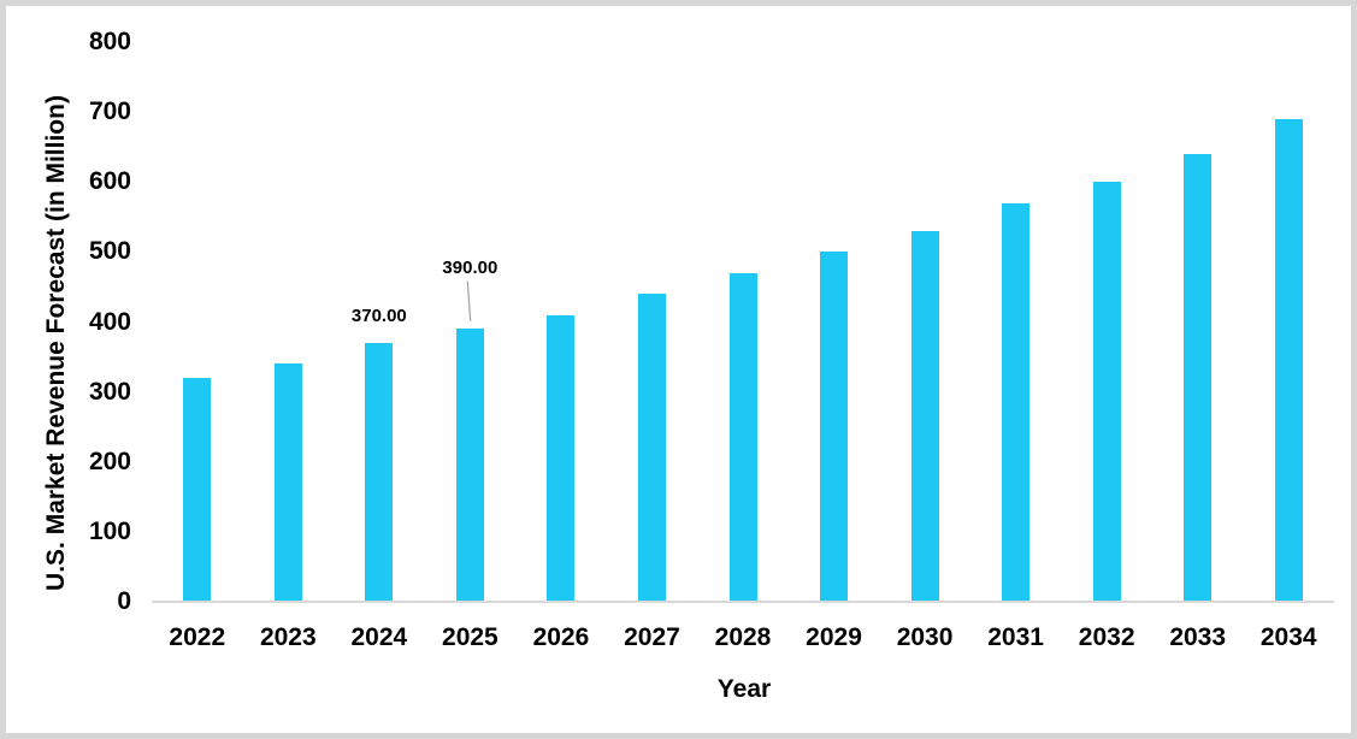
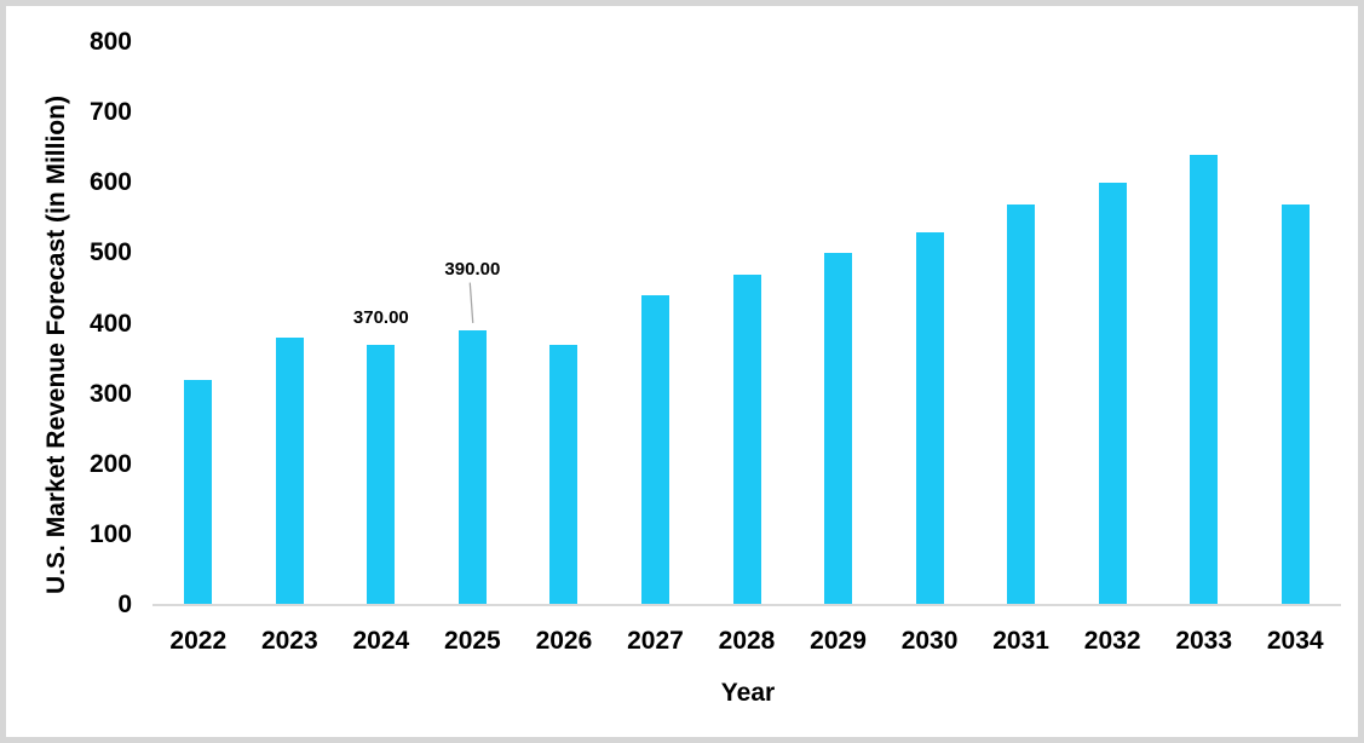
2023: 340 -> 380
2026: 410 -> 370
2034: 690 -> 570
